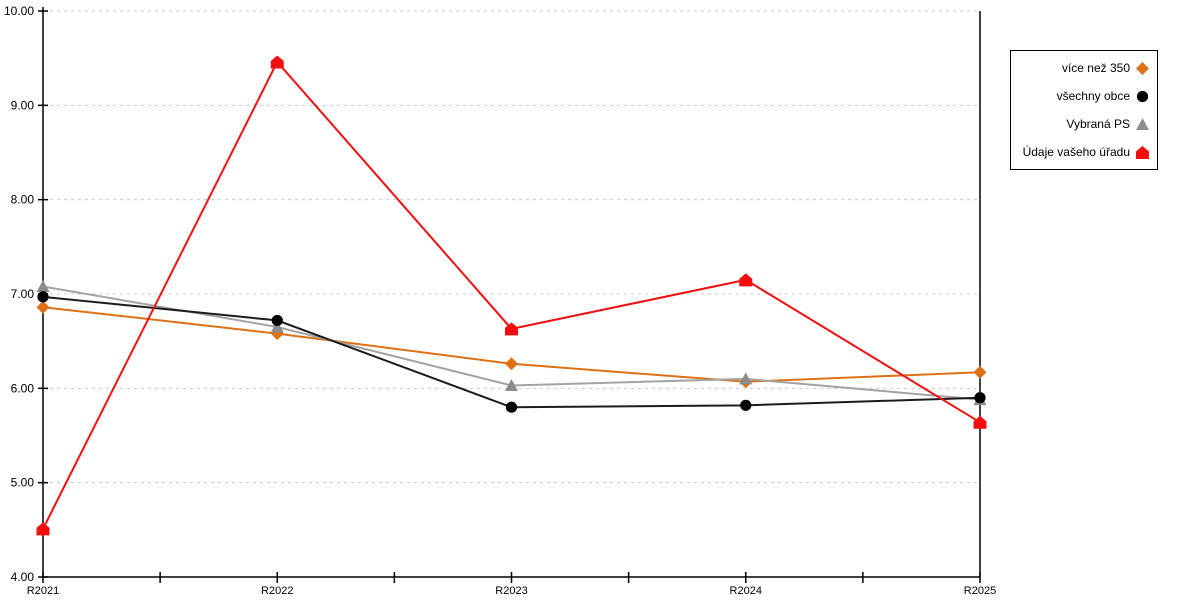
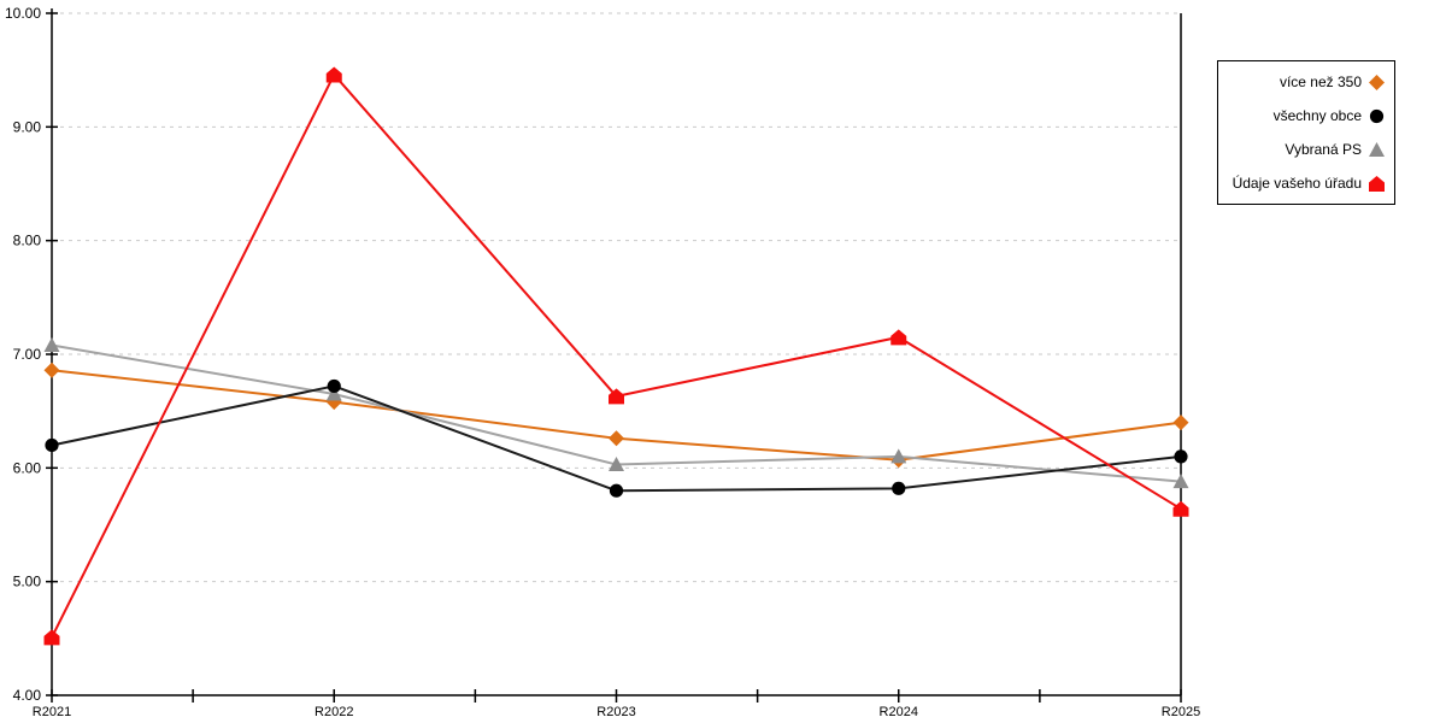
všechny obce/R2021: 7.0 -> 6.2
více než 350/R2025: 6.2 -> 6.4
všechny obce/R2025: 5.9 -> 6.1
